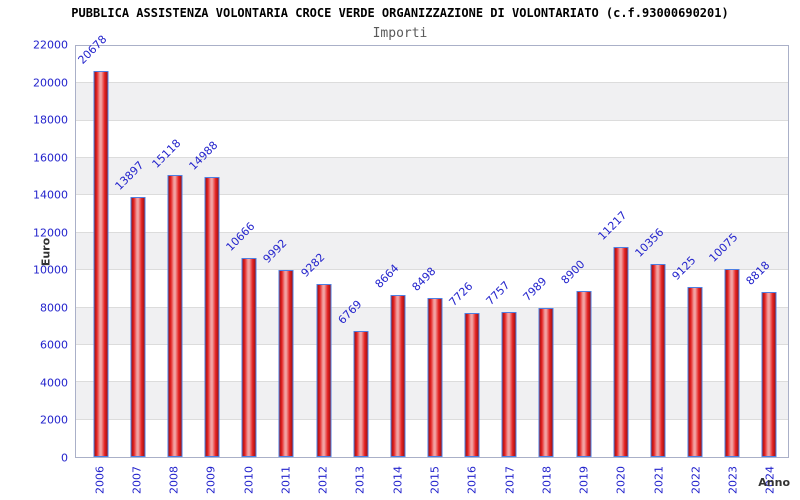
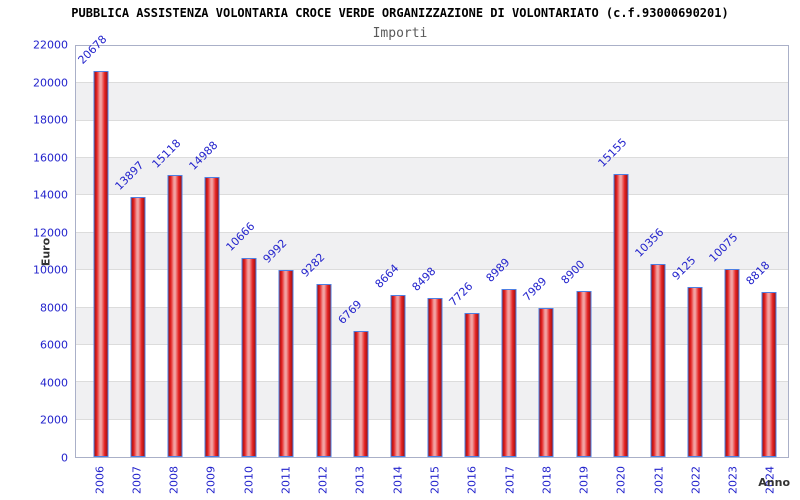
2017: 7757 -> 8989
2020: 11217 -> 15155
